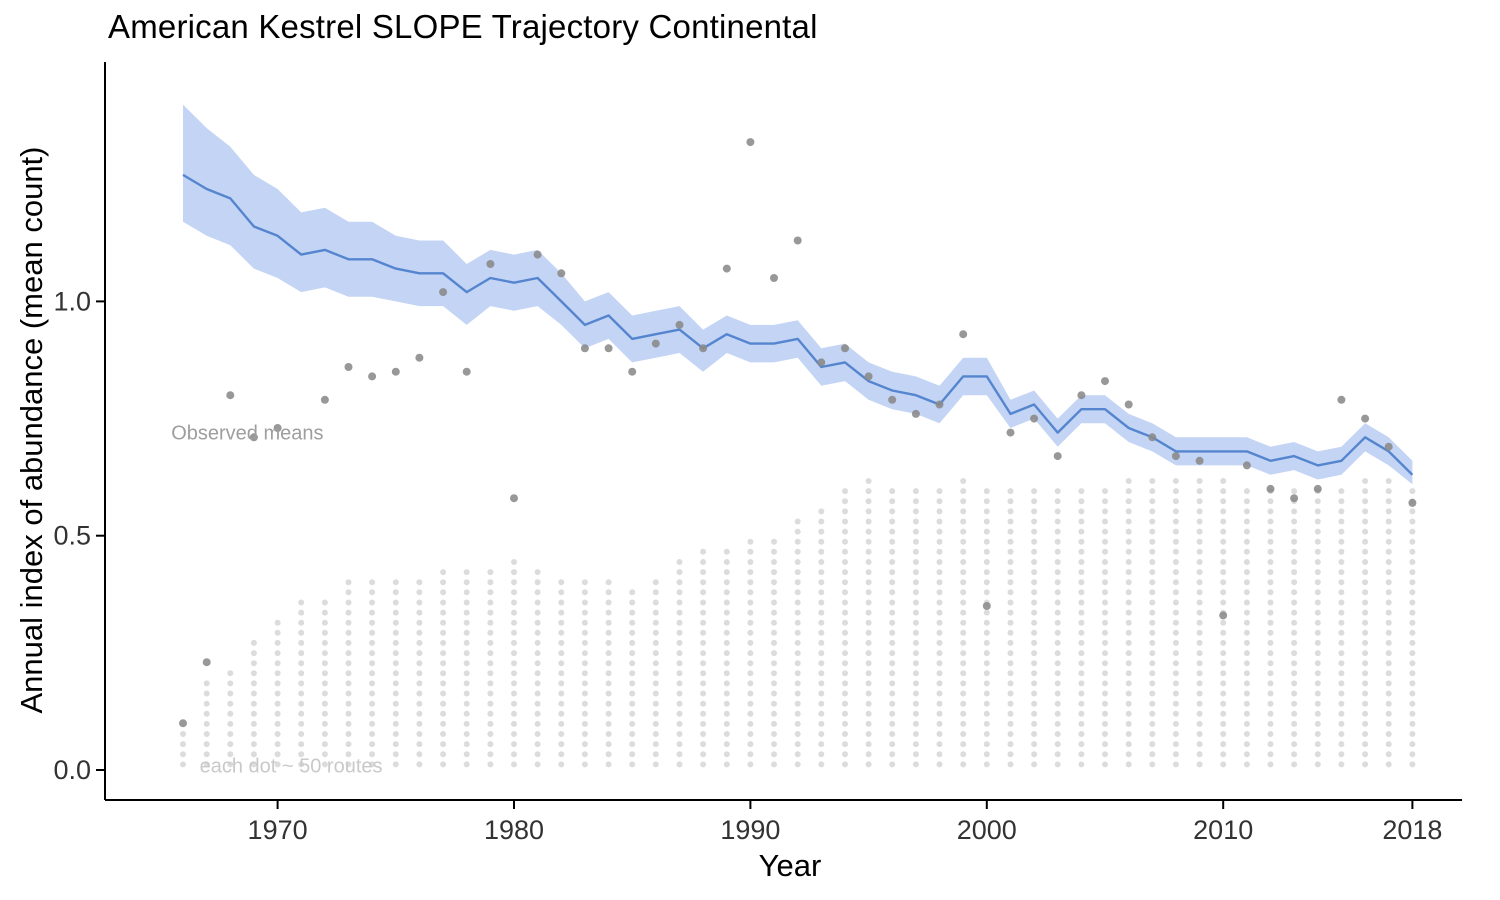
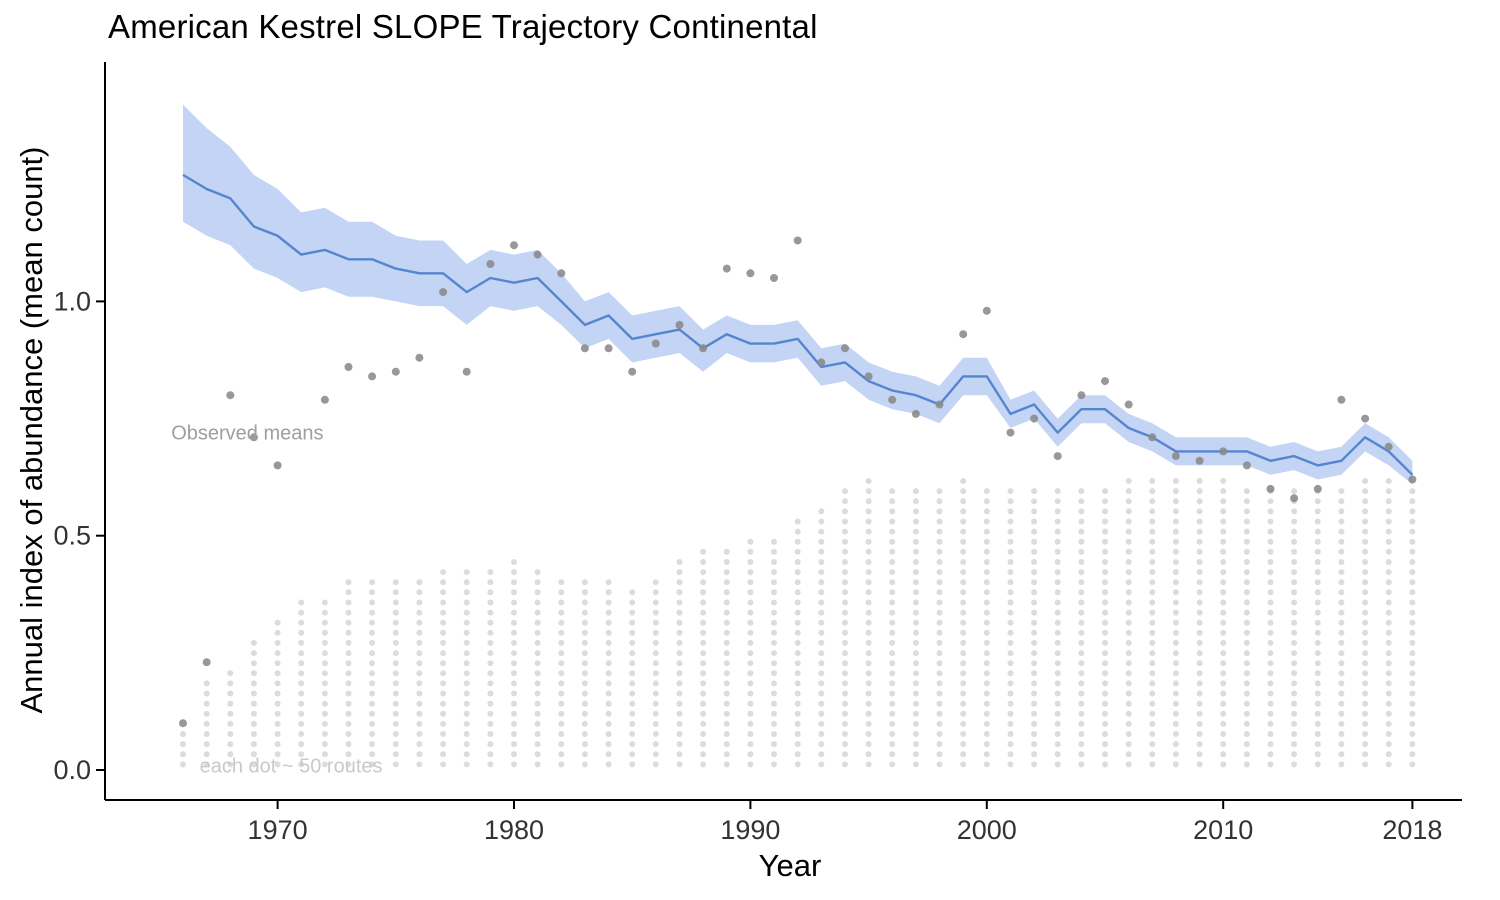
Observed means/1970: 0.73 -> 0.65
Observed means/1980: 0.58 -> 1.12
Observed means/1990: 1.34 -> 1.06
Observed means/2000: 0.35 -> 0.98
Observed means/2010: 0.33 -> 0.68
Observed means/2018: 0.57 -> 0.62
